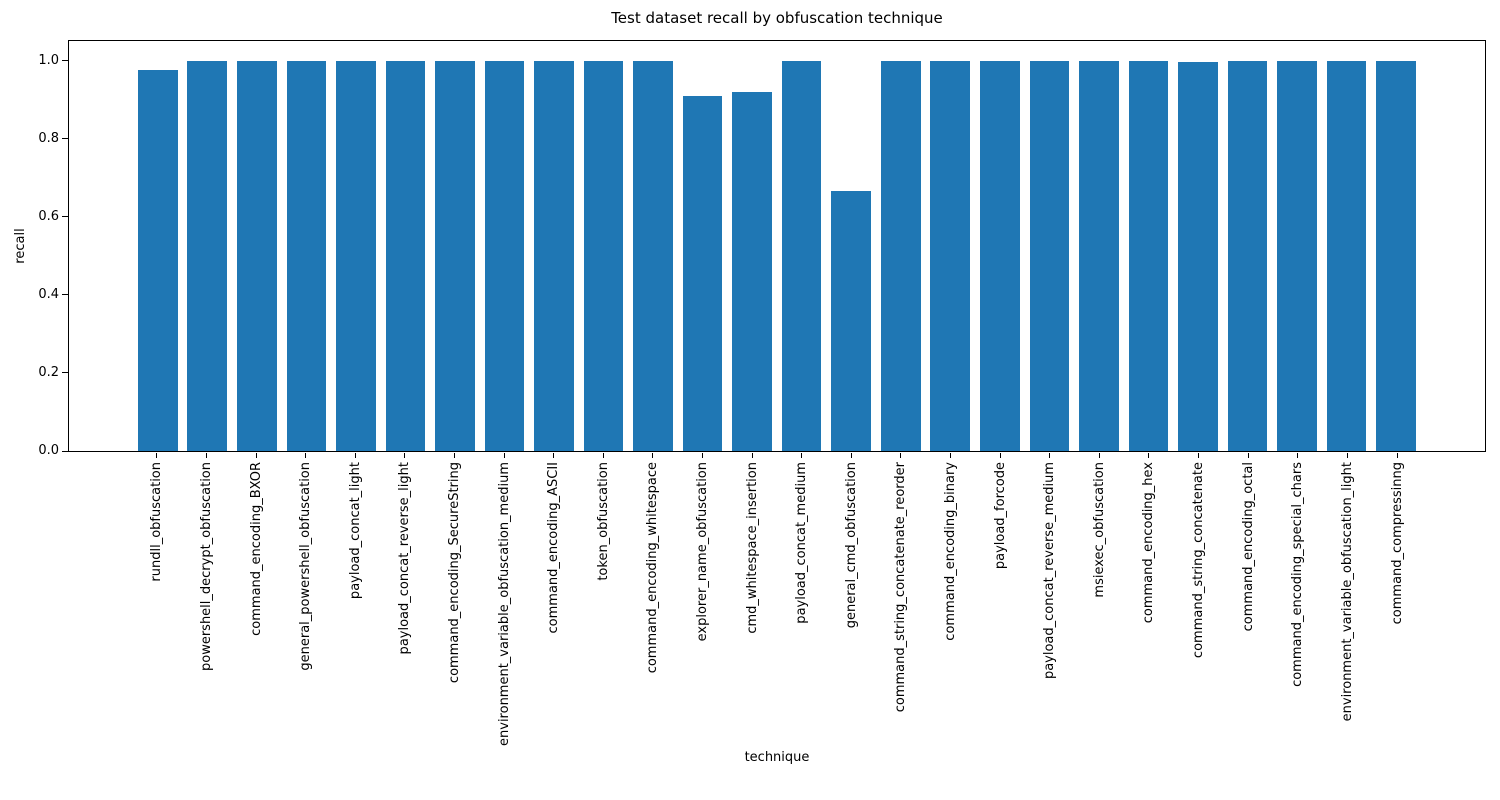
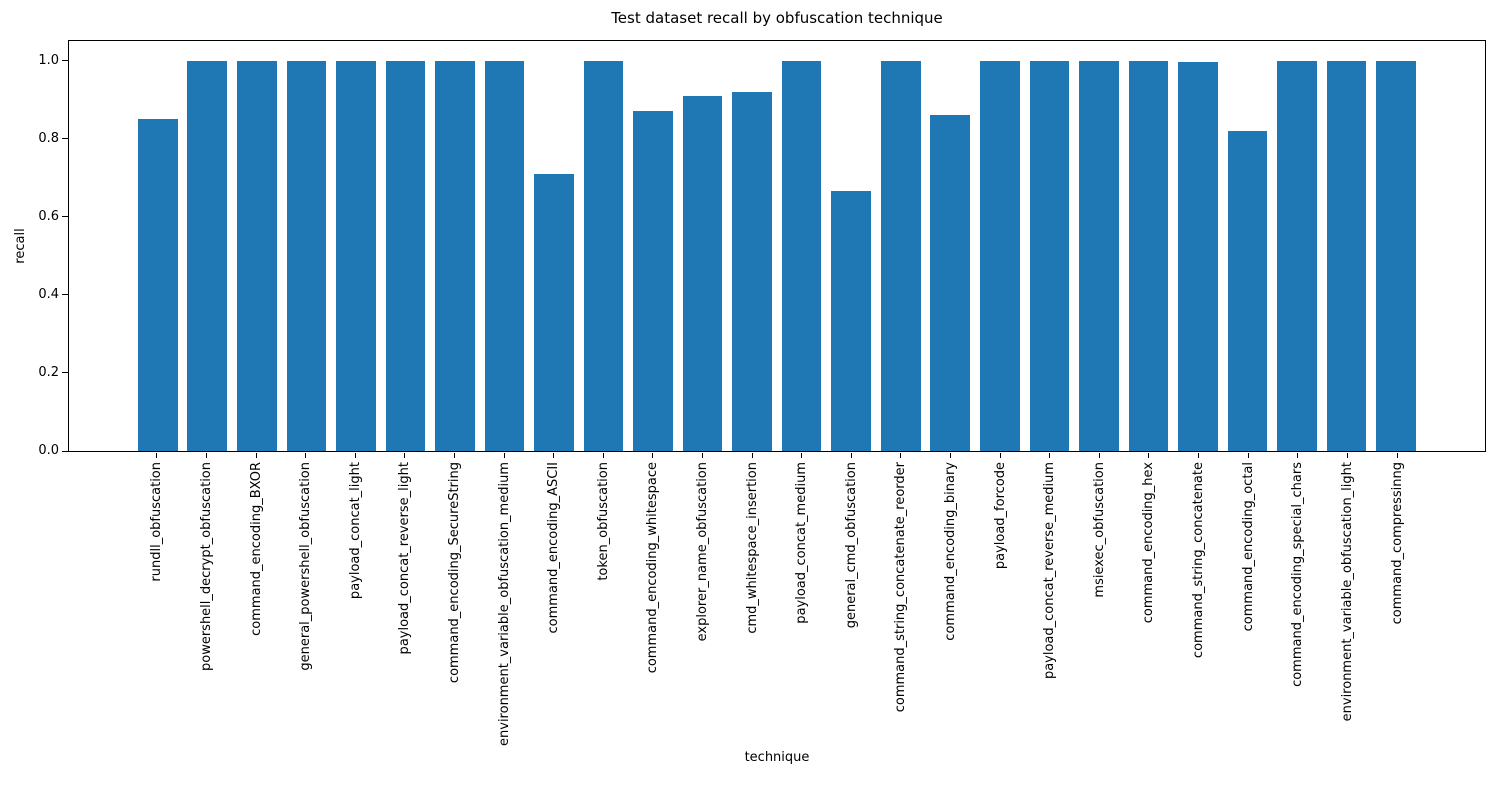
rundll_obfuscation: 0.97 -> 0.85
command_encoding_ASCII: 1.00 -> 0.71
command_encoding_whitespace: 1.00 -> 0.87
command_encoding_binary: 1.00 -> 0.86
command_encoding_octal: 1.00 -> 0.82
